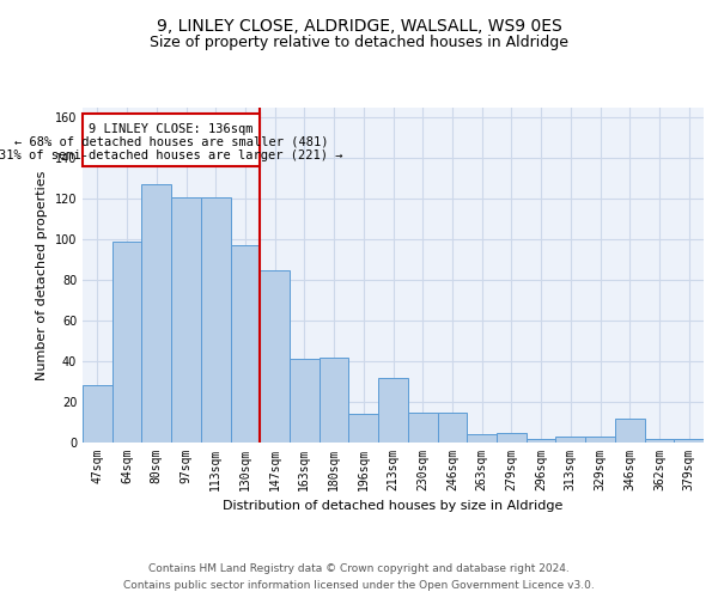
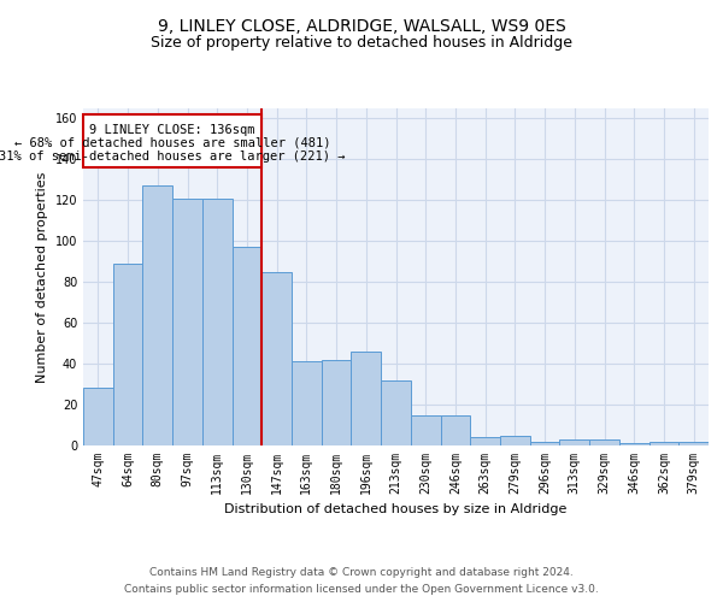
64sqm: 99 -> 89
196sqm: 14 -> 46
346sqm: 12 -> 1
